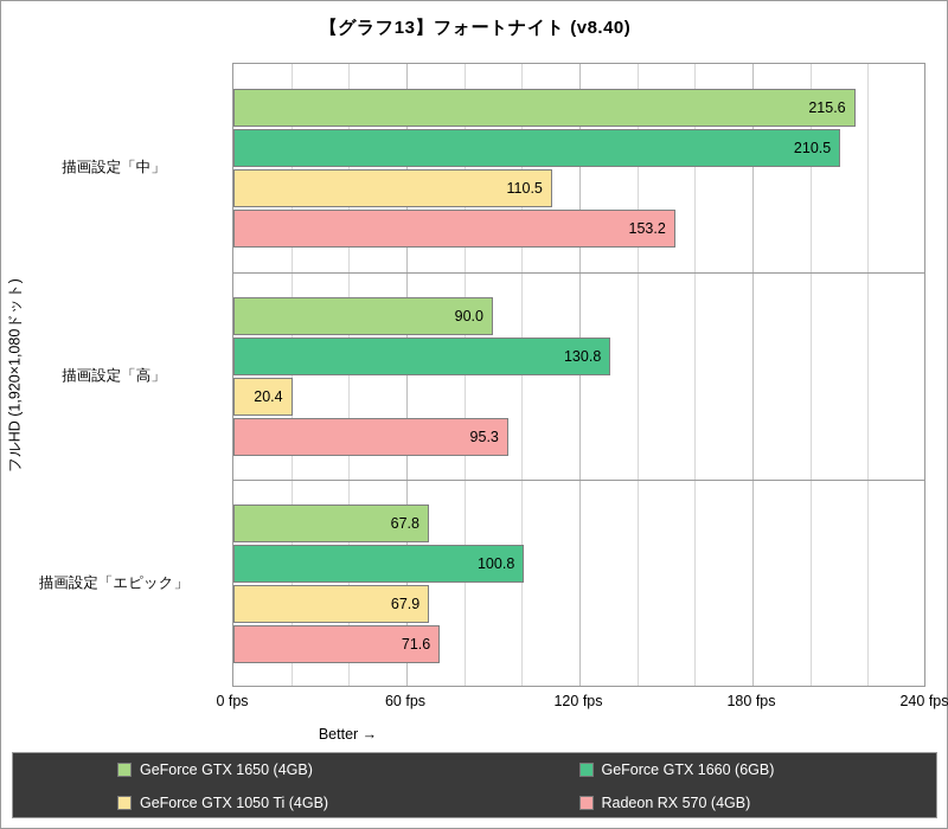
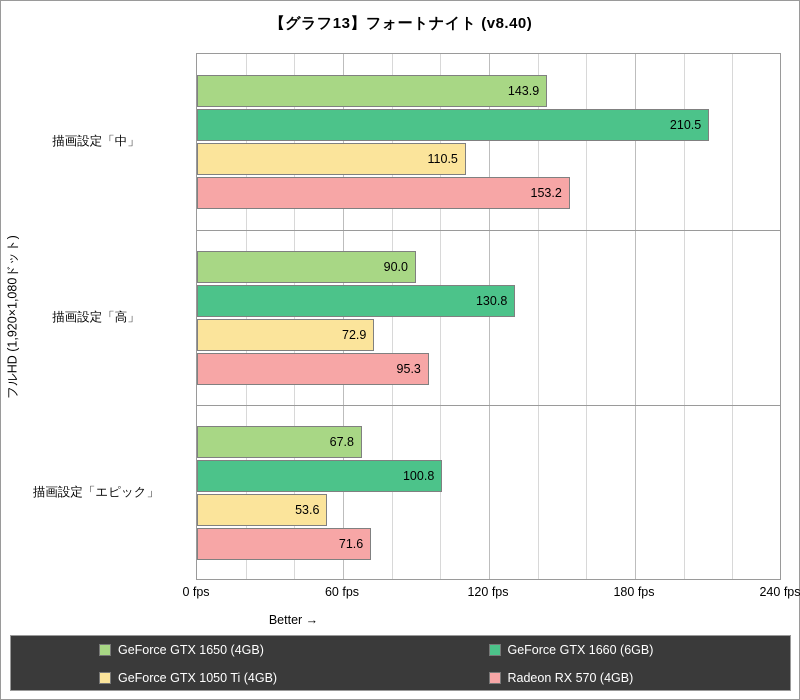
GeForce GTX 1650 (4GB)/描画設定「中」: 215.6 -> 143.9
GeForce GTX 1050 Ti (4GB)/描画設定「高」: 20.4 -> 72.9
GeForce GTX 1050 Ti (4GB)/描画設定「エピック」: 67.9 -> 53.6
